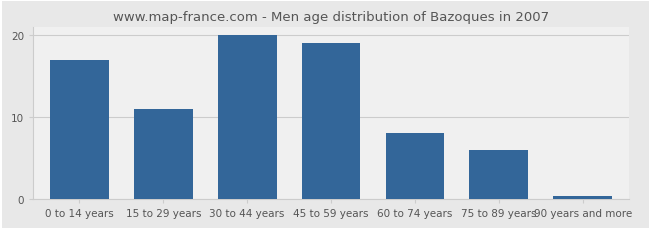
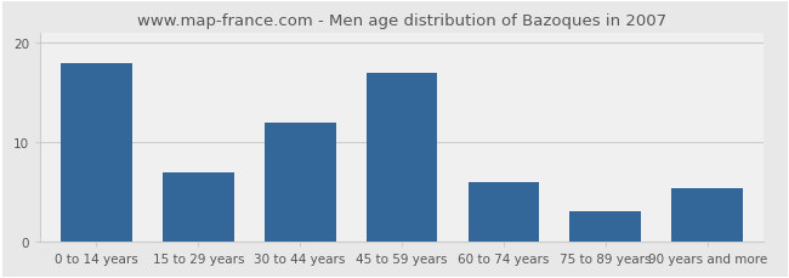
0 to 14 years: 17.0 -> 18.0
15 to 29 years: 11.0 -> 7.0
30 to 44 years: 20.0 -> 12.0
45 to 59 years: 19.0 -> 17.0
60 to 74 years: 8.0 -> 6.0
75 to 89 years: 6.0 -> 3.0
90 years and more: 0.3 -> 5.4
